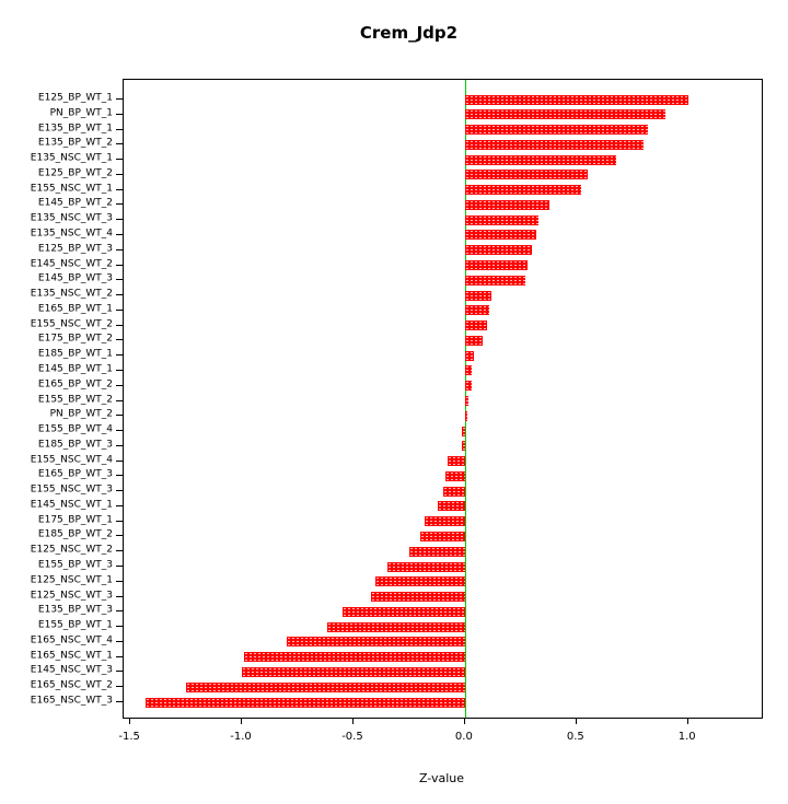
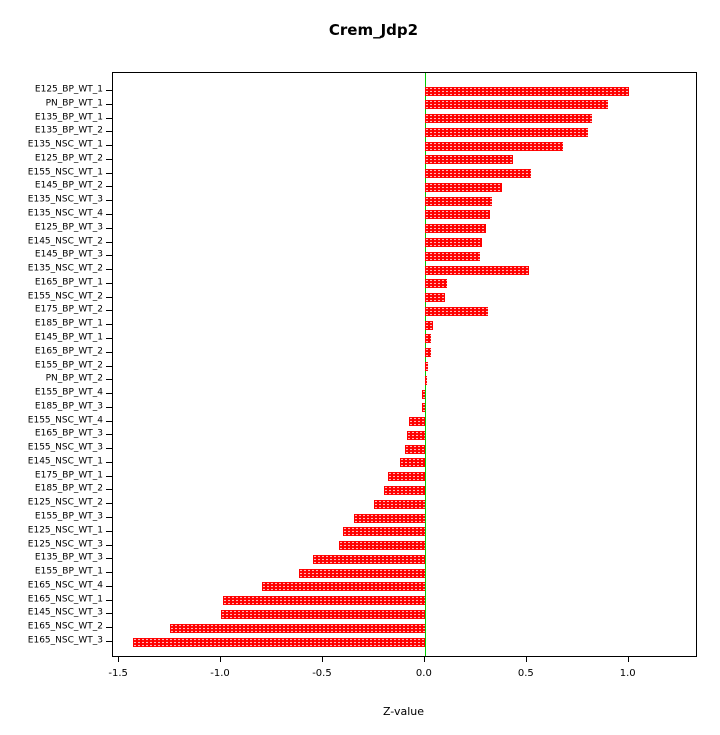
E125_BP_WT_2: 0.55 -> 0.43
E135_NSC_WT_2: 0.12 -> 0.51
E175_BP_WT_2: 0.08 -> 0.31
